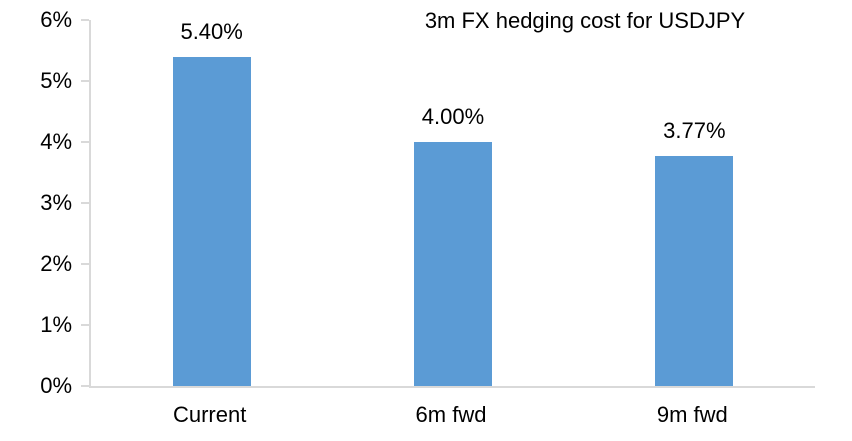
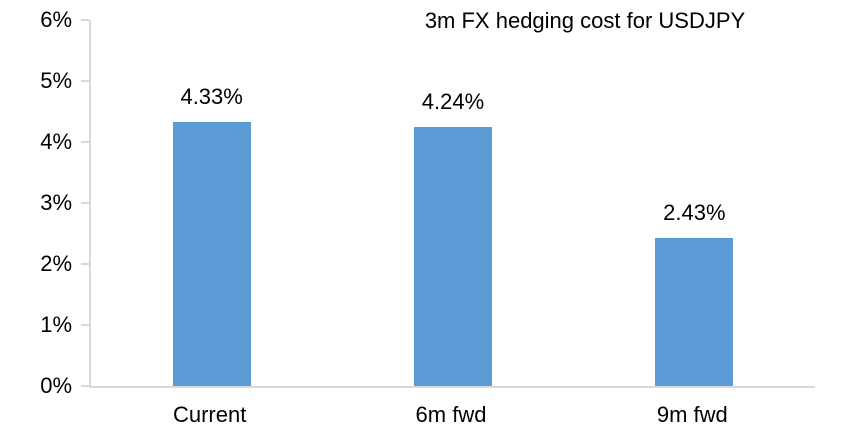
Current: 5.40% -> 4.33%
6m fwd: 4.00% -> 4.24%
9m fwd: 3.77% -> 2.43%
